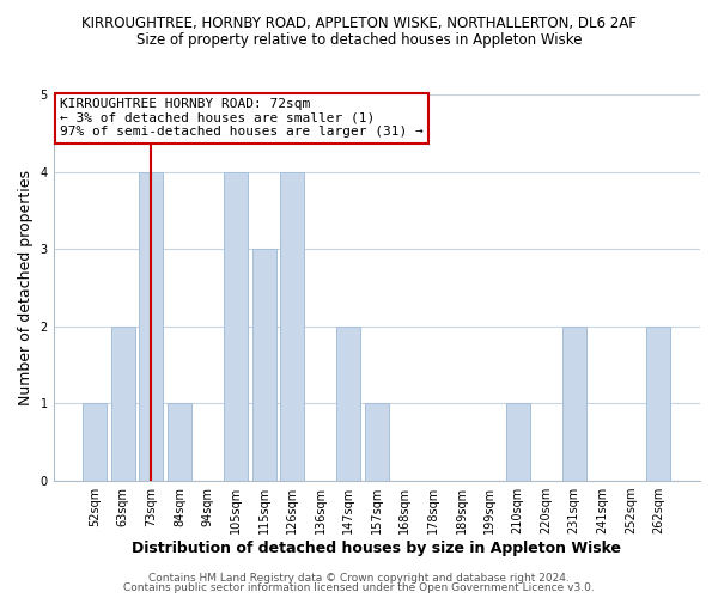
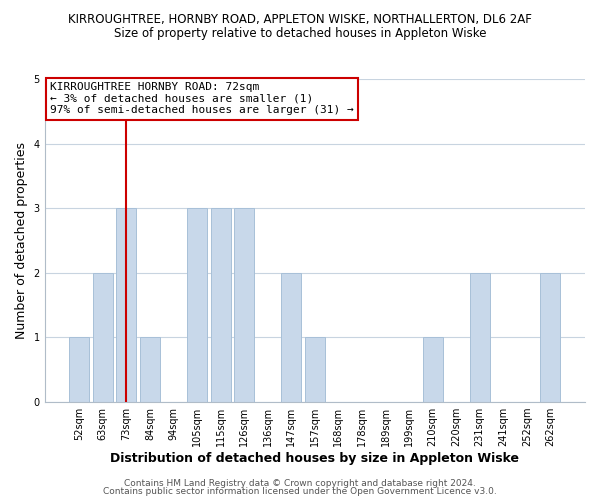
73sqm: 4 -> 3
105sqm: 4 -> 3
126sqm: 4 -> 3
